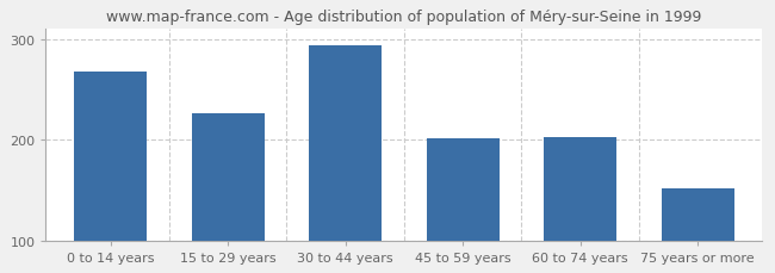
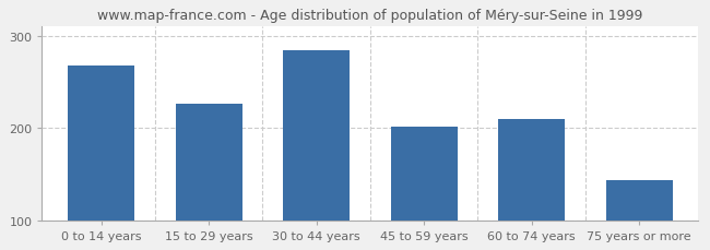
30 to 44 years: 294 -> 284
60 to 74 years: 202 -> 210
75 years or more: 152 -> 143
